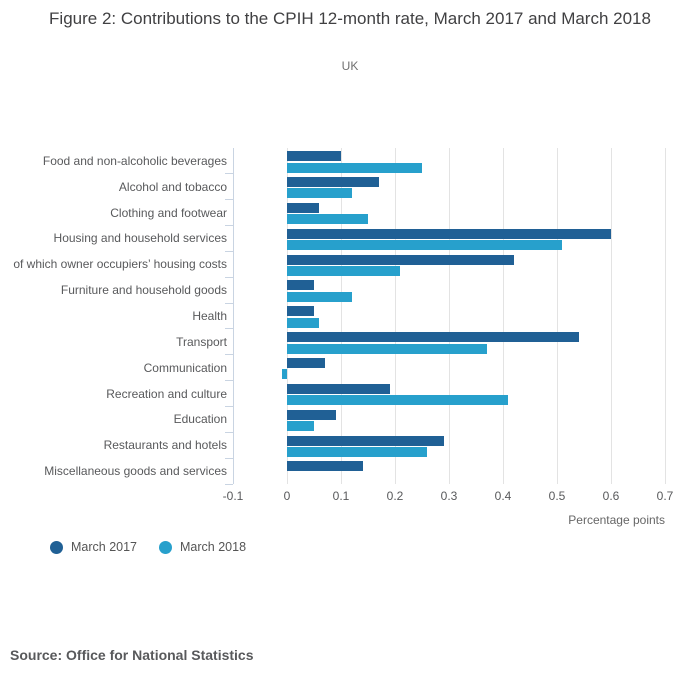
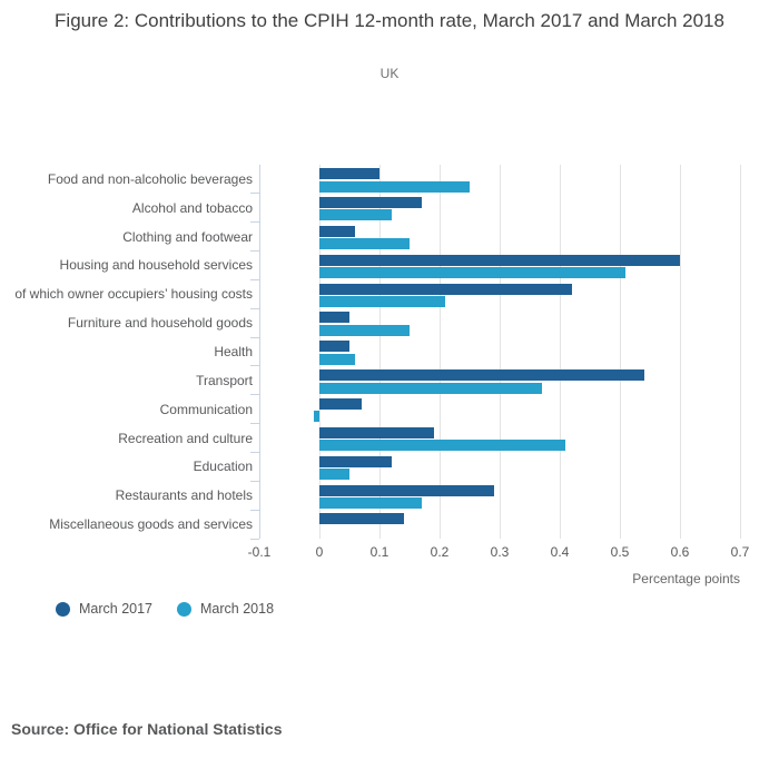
March 2018/Furniture and household goods: 0.12 -> 0.15
March 2017/Education: 0.09 -> 0.12
March 2018/Restaurants and hotels: 0.26 -> 0.17
